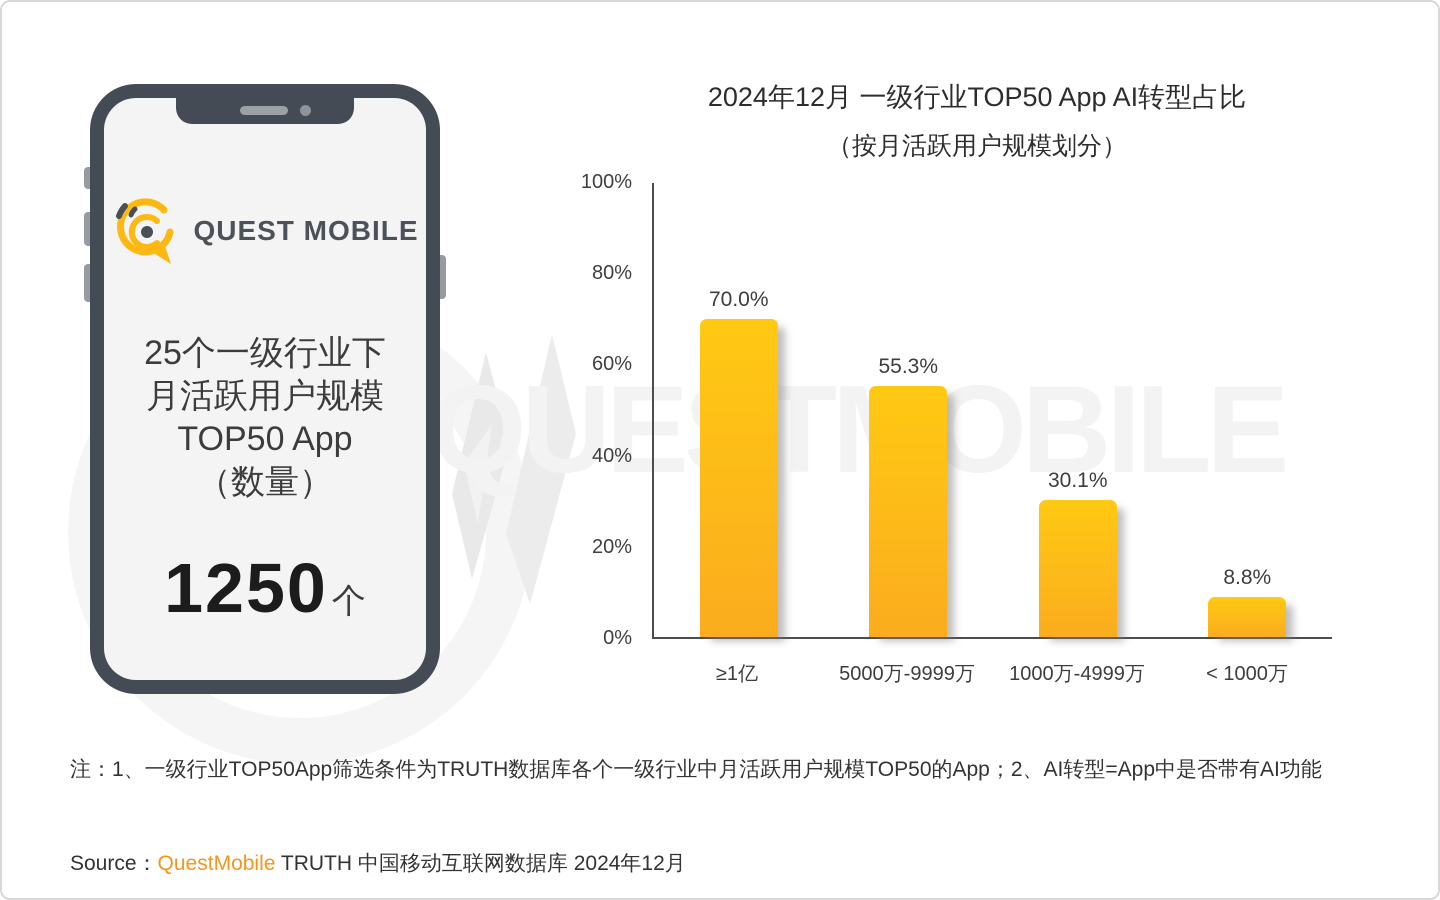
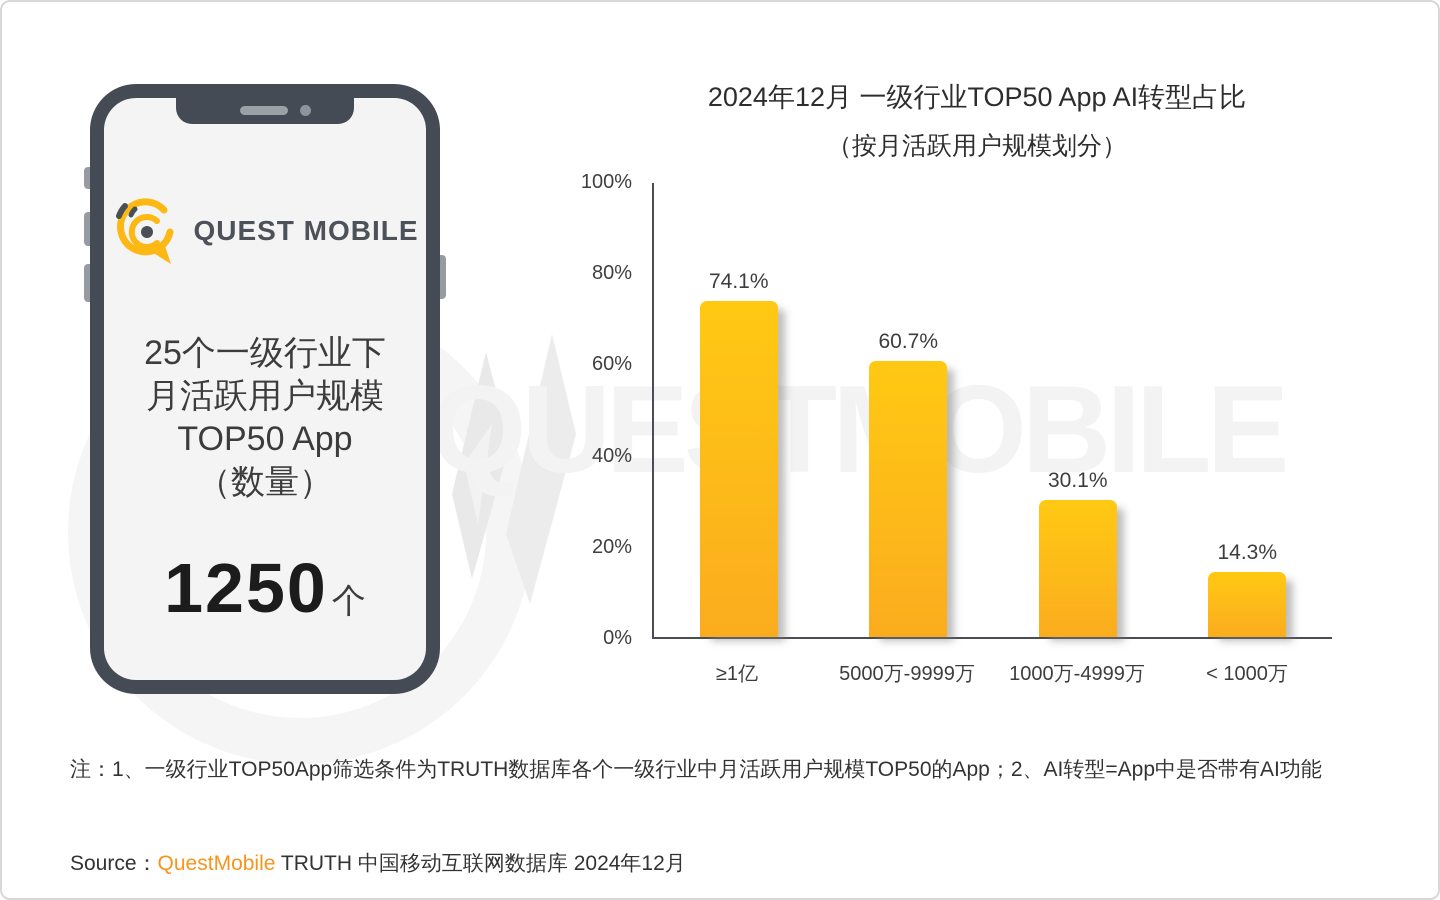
≥1亿: 70.0% -> 74.1%
5000万-9999万: 55.3% -> 60.7%
< 1000万: 8.8% -> 14.3%
